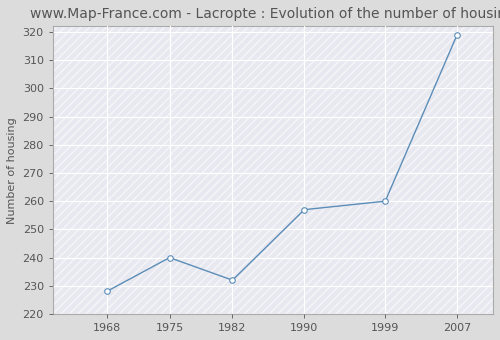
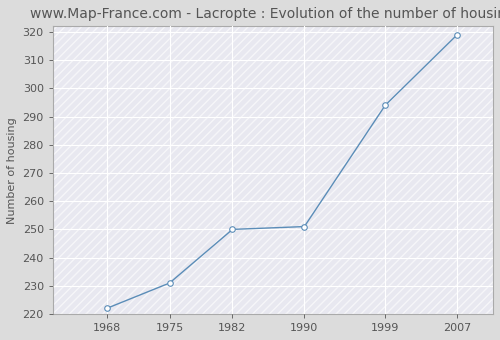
1968: 228 -> 222
1975: 240 -> 231
1982: 232 -> 250
1990: 257 -> 251
1999: 260 -> 294
